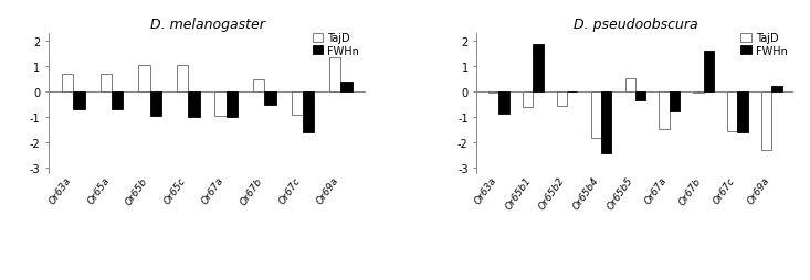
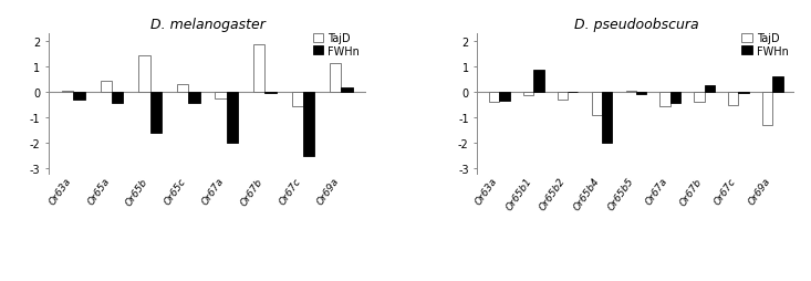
D. melanogaster/TajD/Or63a: 0.70 -> 0.02
D. melanogaster/FWHn/Or63a: -0.70 -> -0.30
D. melanogaster/TajD/Or65a: 0.70 -> 0.42
D. melanogaster/FWHn/Or65a: -0.70 -> -0.45
D. melanogaster/TajD/Or65b: 1.05 -> 1.40
D. melanogaster/FWHn/Or65b: -0.95 -> -1.60
D. melanogaster/TajD/Or65c: 1.05 -> 0.30
D. melanogaster/FWHn/Or65c: -1.00 -> -0.45
D. melanogaster/TajD/Or67a: -0.95 -> -0.28
D. melanogaster/FWHn/Or67a: -1.00 -> -2.00
D. melanogaster/TajD/Or67b: 0.45 -> 1.85
D. melanogaster/FWHn/Or67b: -0.50 -> -0.05
D. melanogaster/TajD/Or67c: -0.90 -> -0.55
D. melanogaster/FWHn/Or67c: -1.60 -> -2.50
D. melanogaster/TajD/Or69a: 1.35 -> 1.10
D. melanogaster/FWHn/Or69a: 0.40 -> 0.15
D. pseudoobscura/TajD/Or63a: -0.05 -> -0.40
D. pseudoobscura/FWHn/Or63a: -0.85 -> -0.35
D. pseudoobscura/TajD/Or65b1: -0.60 -> -0.15
D. pseudoobscura/FWHn/Or65b1: 1.85 -> 0.85
D. pseudoobscura/TajD/Or65b2: -0.55 -> -0.30
D. pseudoobscura/TajD/Or65b4: -1.80 -> -0.90
D. pseudoobscura/FWHn/Or65b4: -2.40 -> -2.00
D. pseudoobscura/TajD/Or65b5: 0.50 -> 0.05
D. pseudoobscura/FWHn/Or65b5: -0.35 -> -0.10
D. pseudoobscura/TajD/Or67a: -1.45 -> -0.55
D. pseudoobscura/FWHn/Or67a: -0.80 -> -0.45
D. pseudoobscura/TajD/Or67b: -0.05 -> -0.40
D. pseudoobscura/FWHn/Or67b: 1.60 -> 0.25
D. pseudoobscura/TajD/Or67c: -1.55 -> -0.50
D. pseudoobscura/FWHn/Or67c: -1.60 -> -0.05
D. pseudoobscura/TajD/Or69a: -2.30 -> -1.30
D. pseudoobscura/FWHn/Or69a: 0.20 -> 0.60
